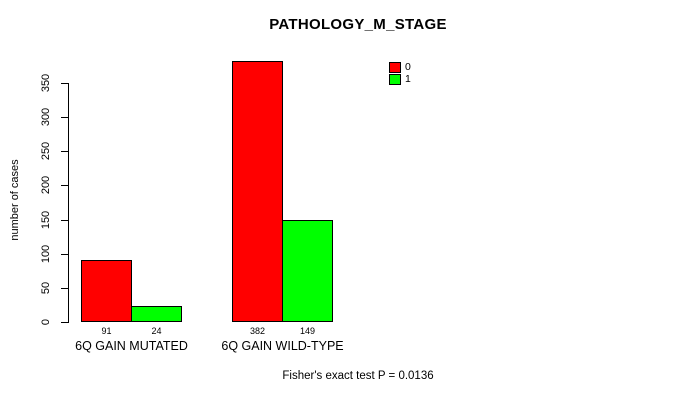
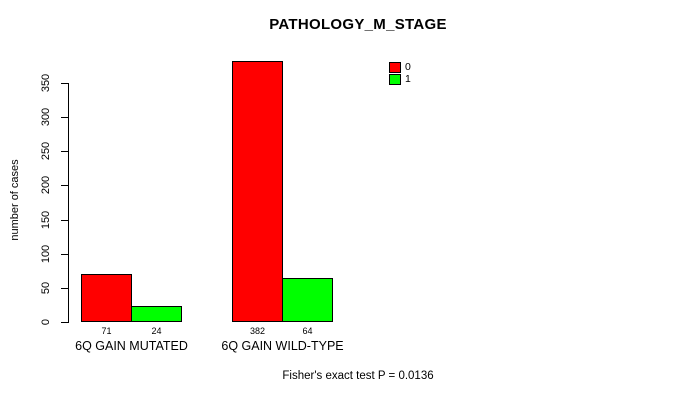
0/6Q GAIN MUTATED: 91 -> 71
1/6Q GAIN WILD-TYPE: 149 -> 64
